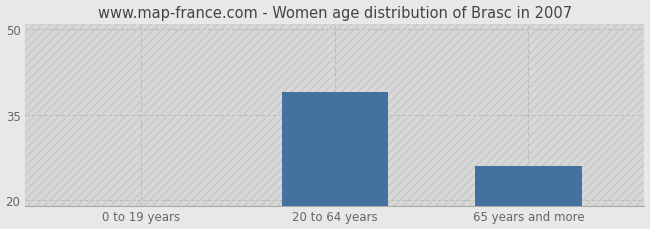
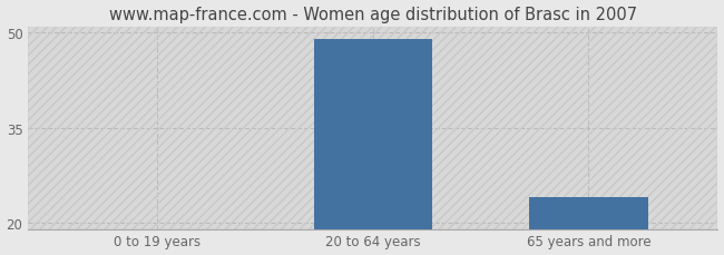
20 to 64 years: 39 -> 49
65 years and more: 26 -> 24
